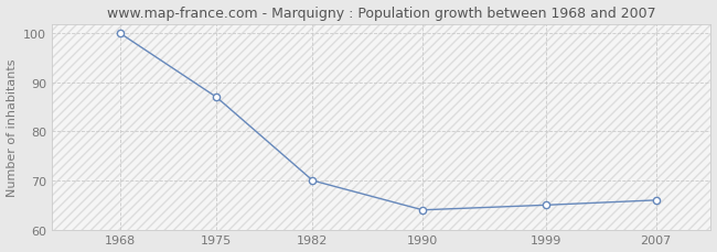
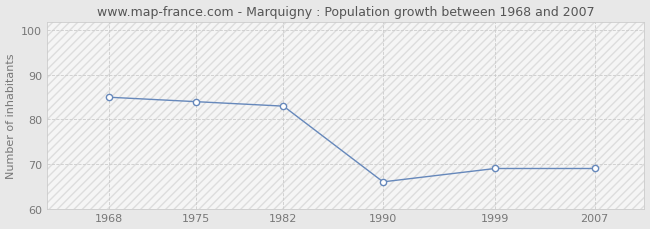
1968: 100 -> 85
1975: 87 -> 84
1982: 70 -> 83
1990: 64 -> 66
1999: 65 -> 69
2007: 66 -> 69
